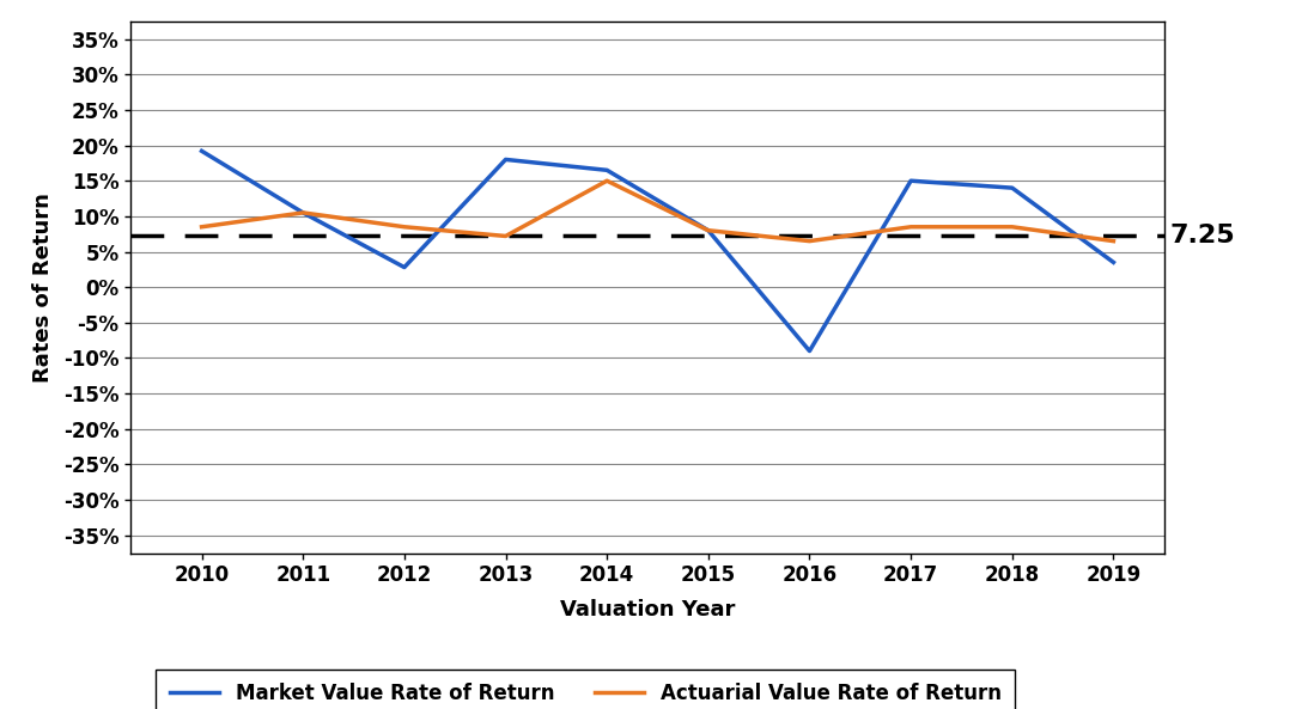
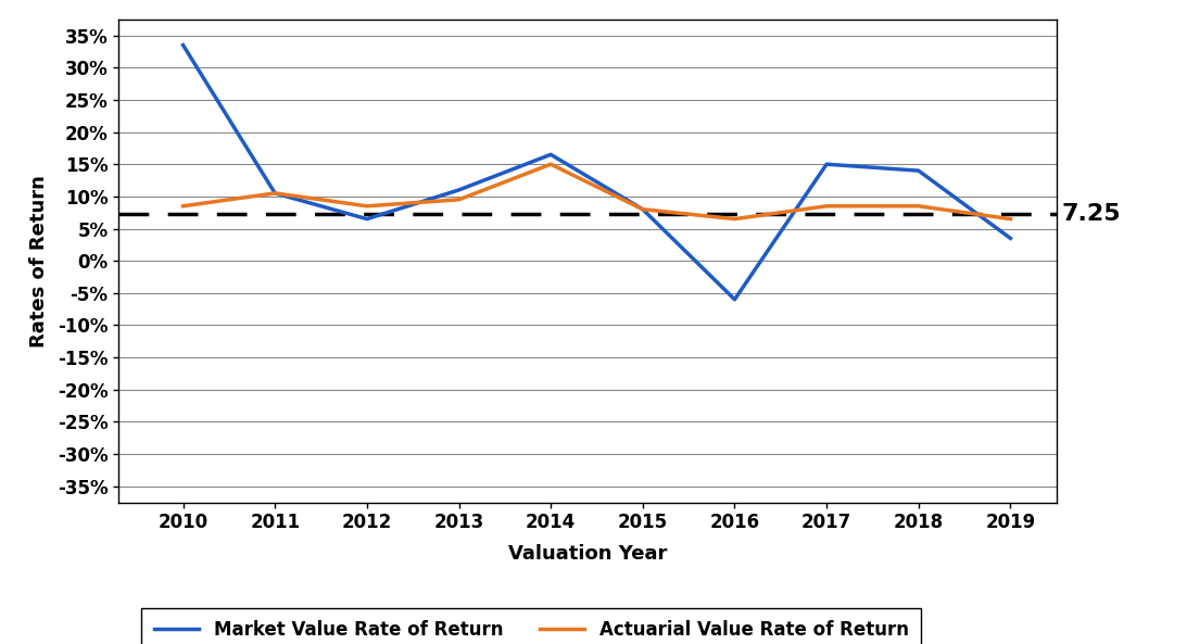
Market Value Rate of Return/2010: 19.2% -> 33.5%
Market Value Rate of Return/2012: 2.8% -> 6.5%
Market Value Rate of Return/2013: 18.0% -> 11.0%
Actuarial Value Rate of Return/2013: 7.2% -> 9.5%
Market Value Rate of Return/2016: -9.0% -> -6.0%
